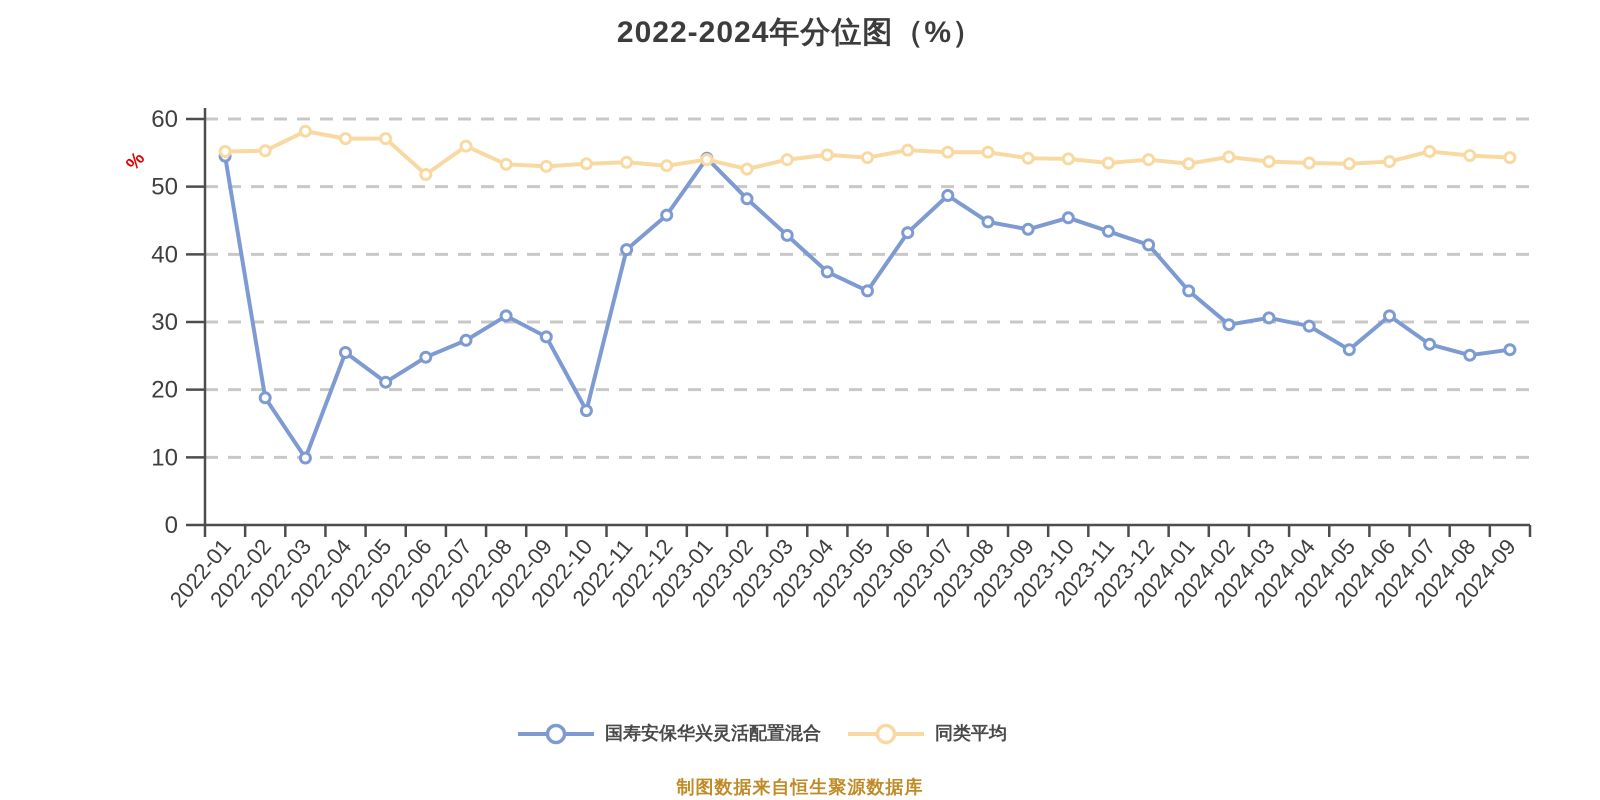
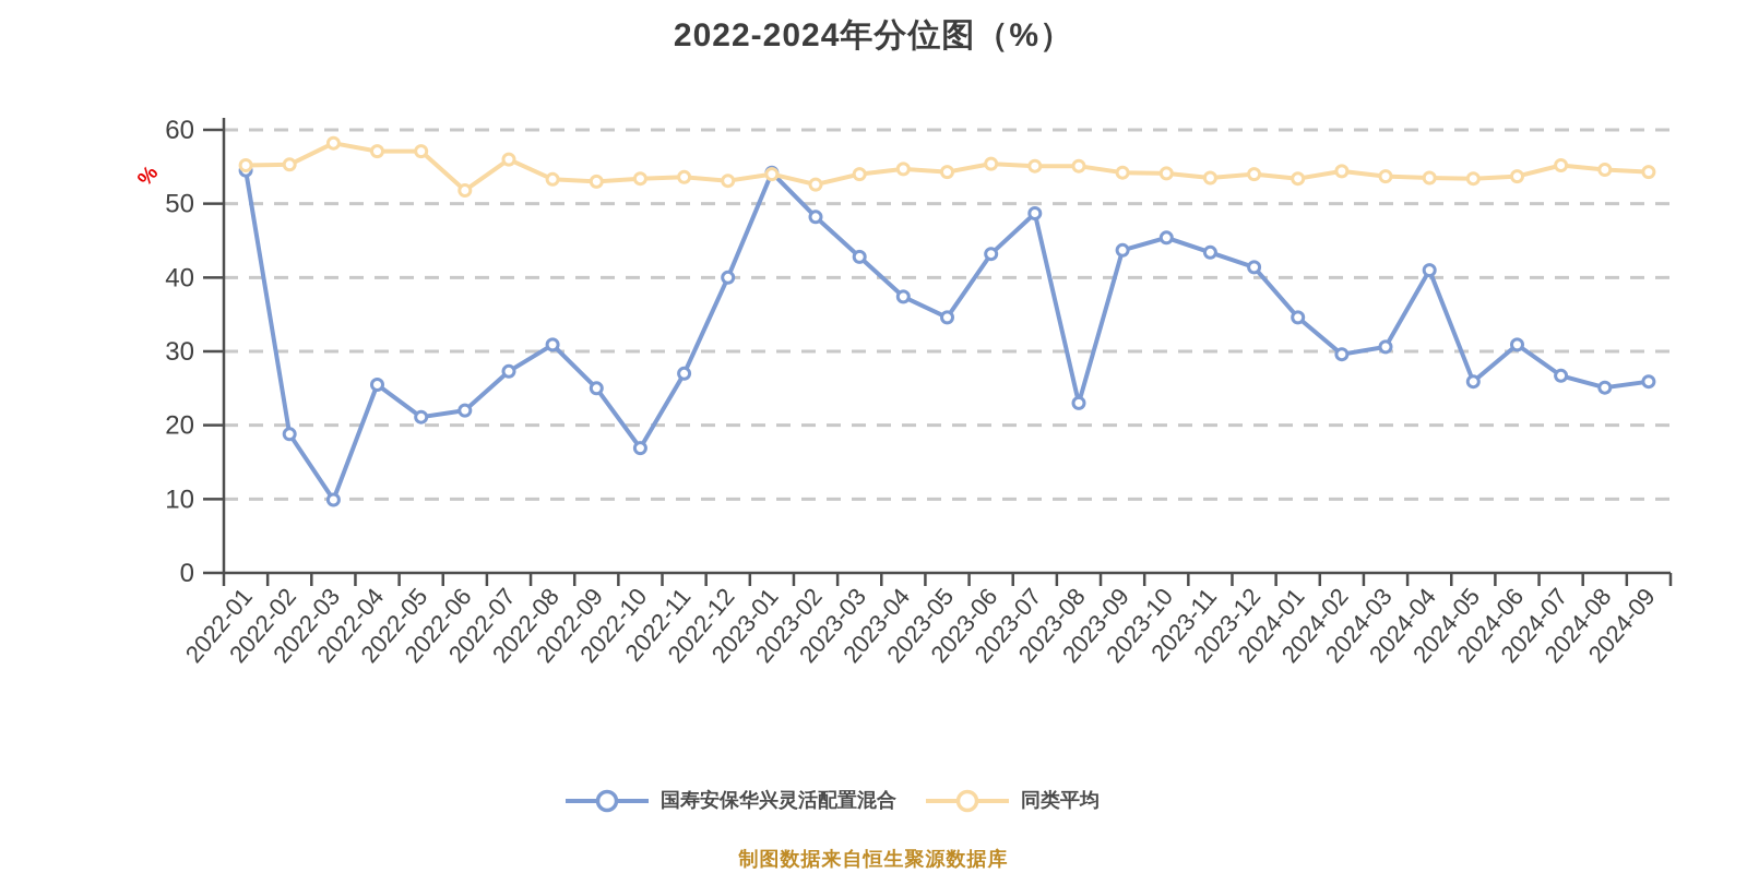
国寿安保华兴灵活配置混合/2022-06: 25 -> 22
国寿安保华兴灵活配置混合/2022-09: 28 -> 25
国寿安保华兴灵活配置混合/2022-11: 41 -> 27
国寿安保华兴灵活配置混合/2022-12: 46 -> 40
国寿安保华兴灵活配置混合/2023-08: 45 -> 23
国寿安保华兴灵活配置混合/2024-04: 29 -> 41
